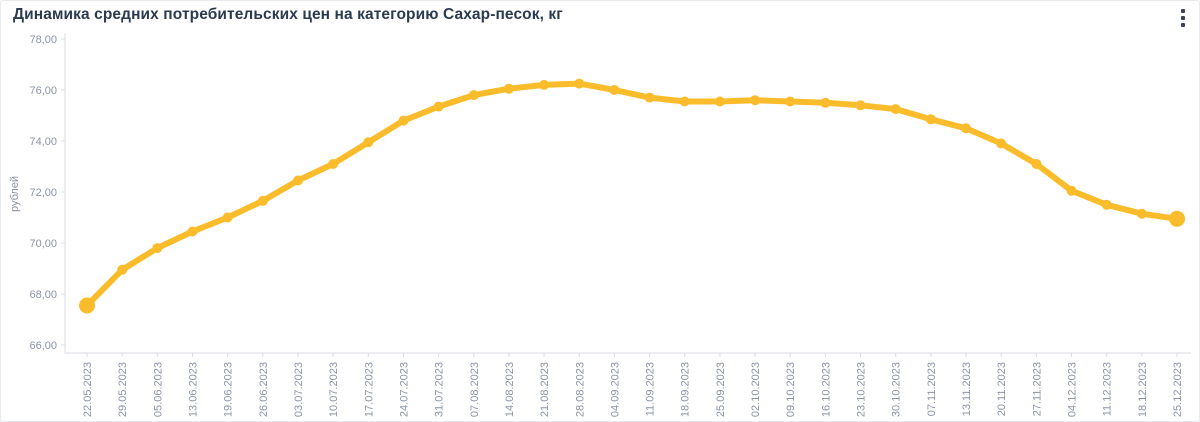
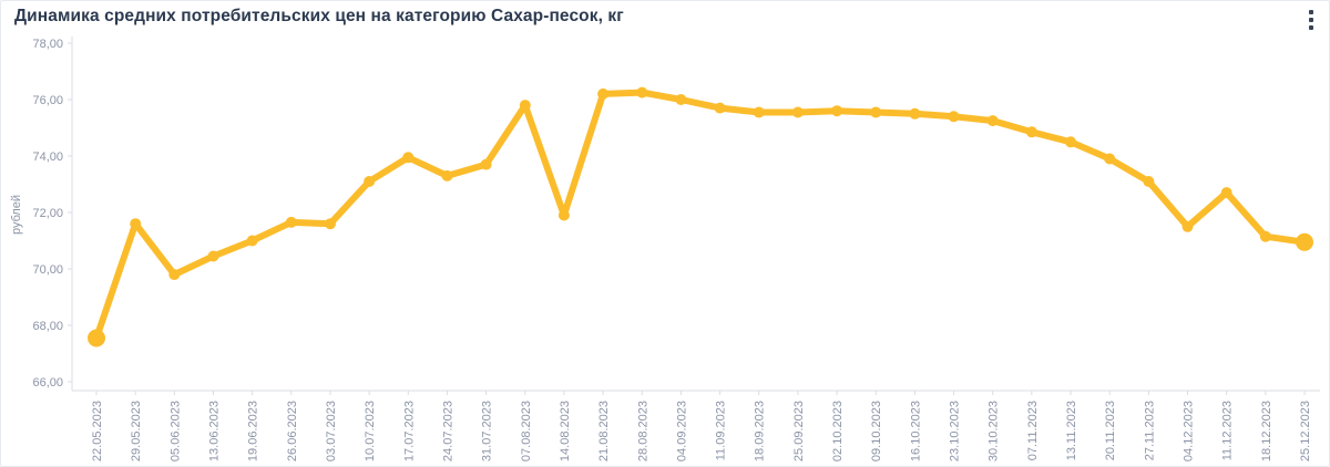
29.05.2023: 69,0 -> 71,6
03.07.2023: 72,5 -> 71,6
24.07.2023: 74,8 -> 73,3
31.07.2023: 75,3 -> 73,7
14.08.2023: 76,0 -> 71,9
04.12.2023: 72,0 -> 71,5
11.12.2023: 71,5 -> 72,7
